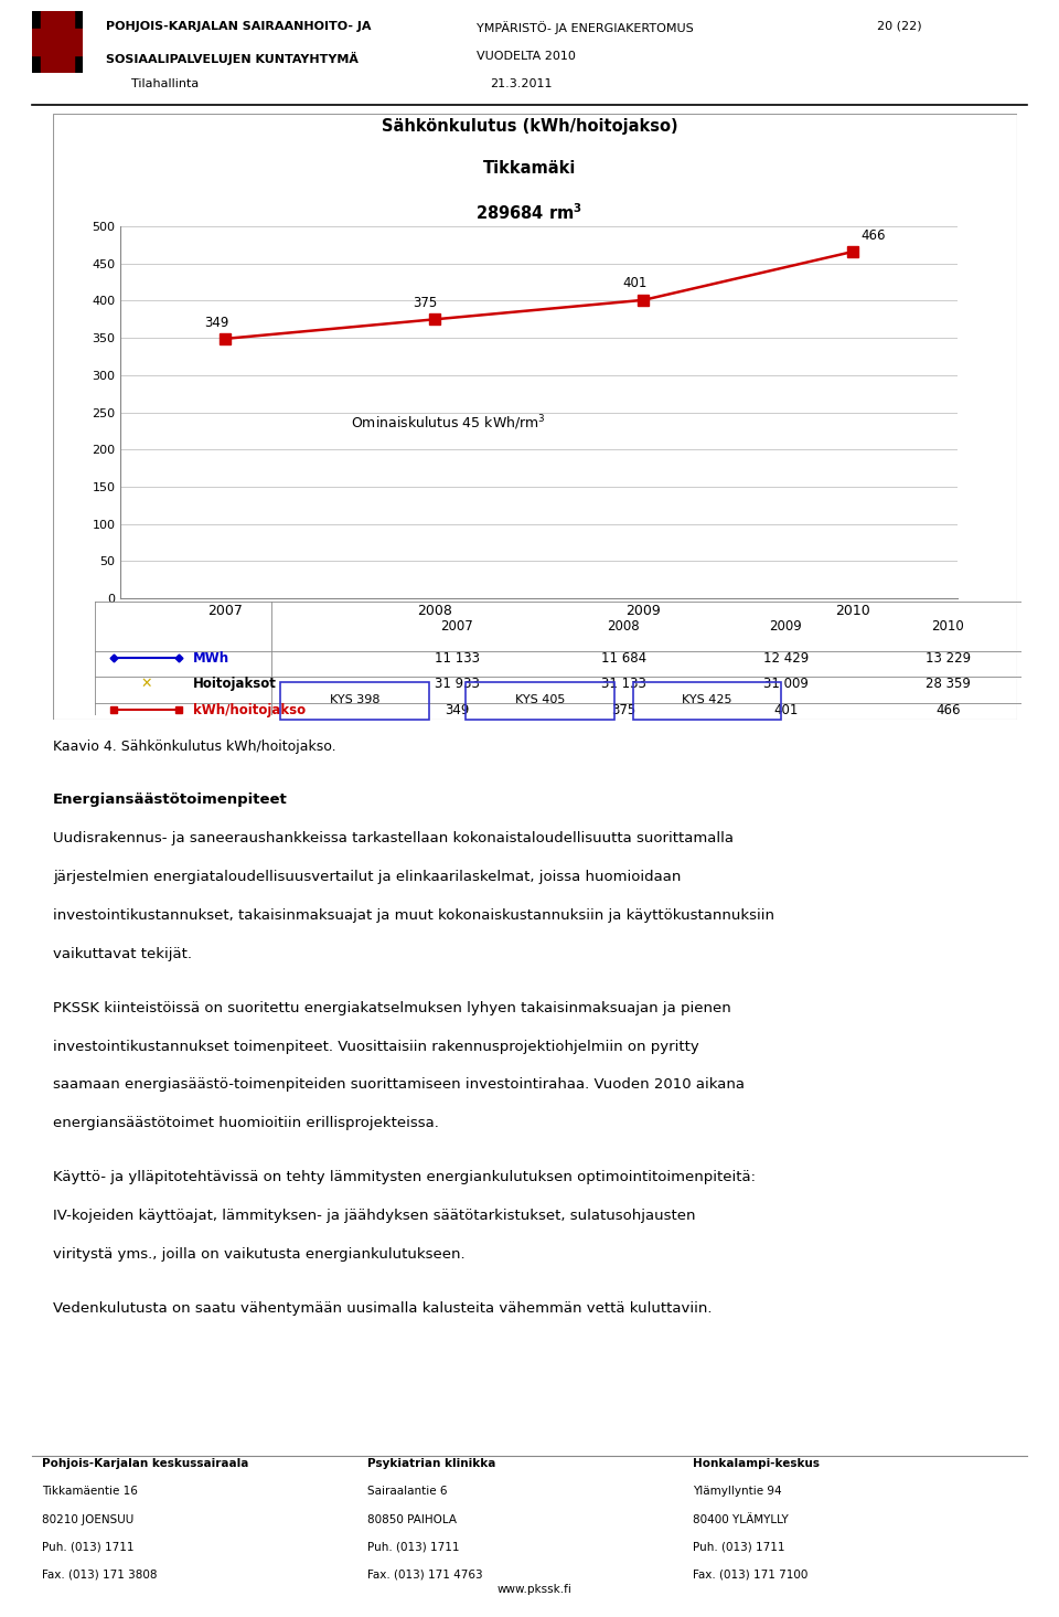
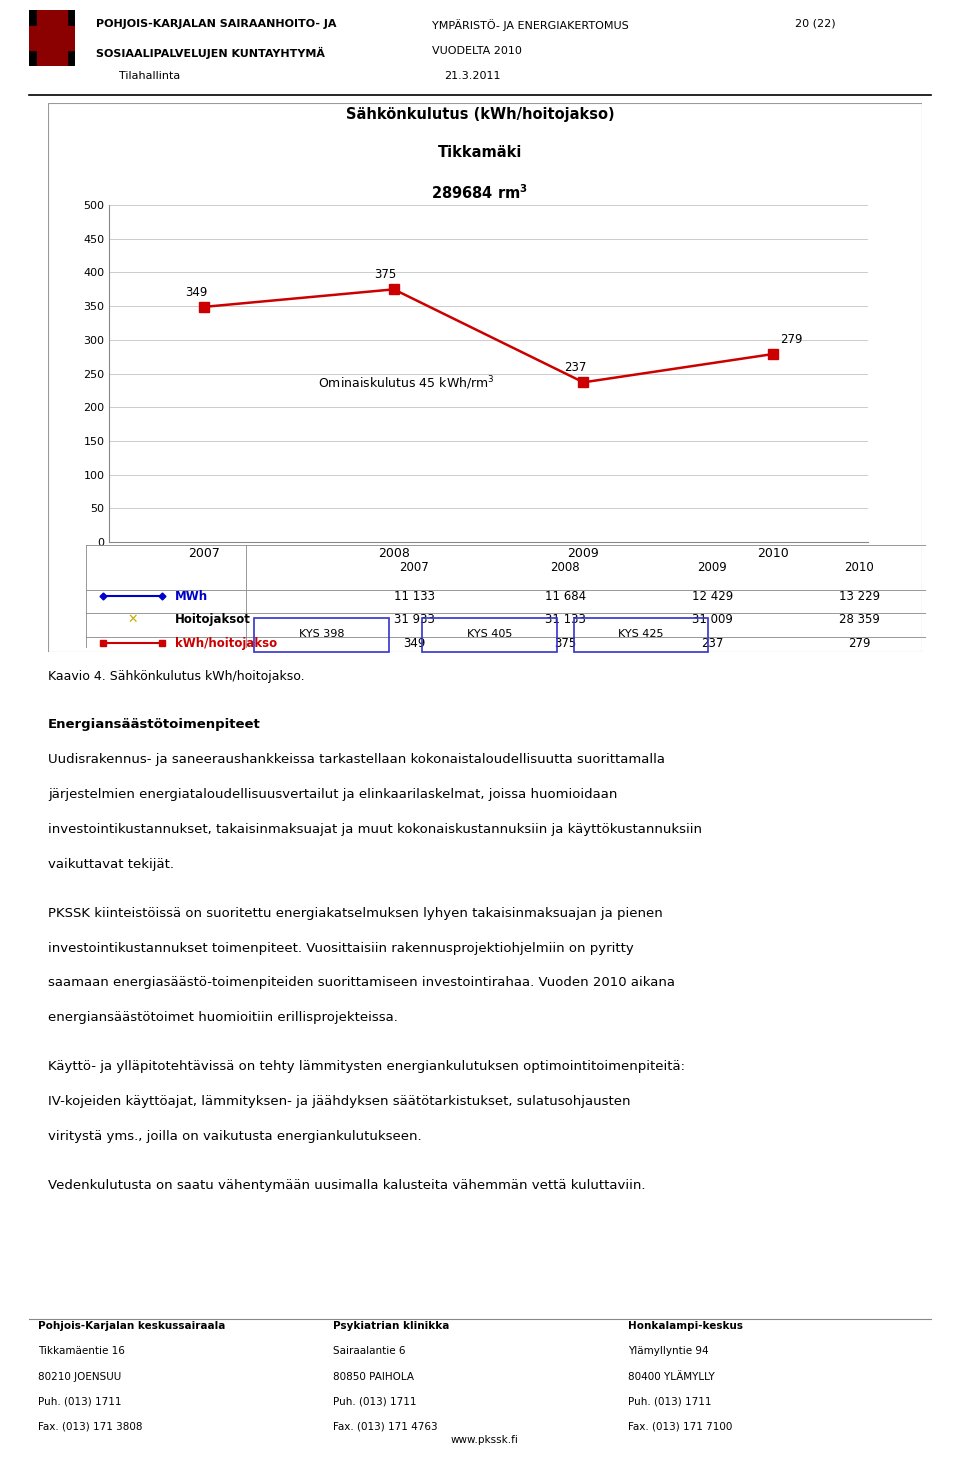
2009: 401 -> 237
2010: 466 -> 279
